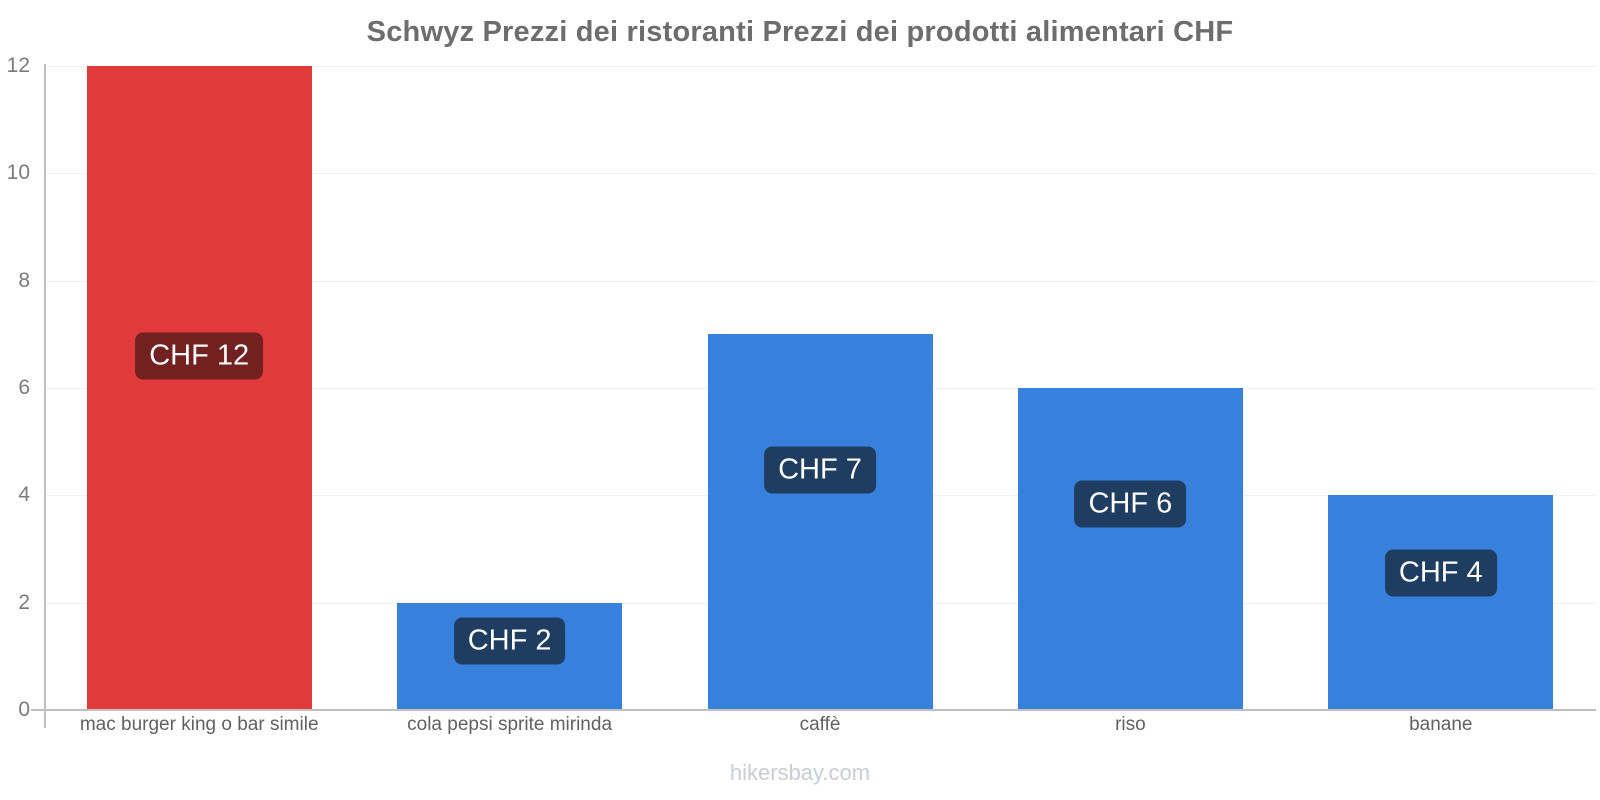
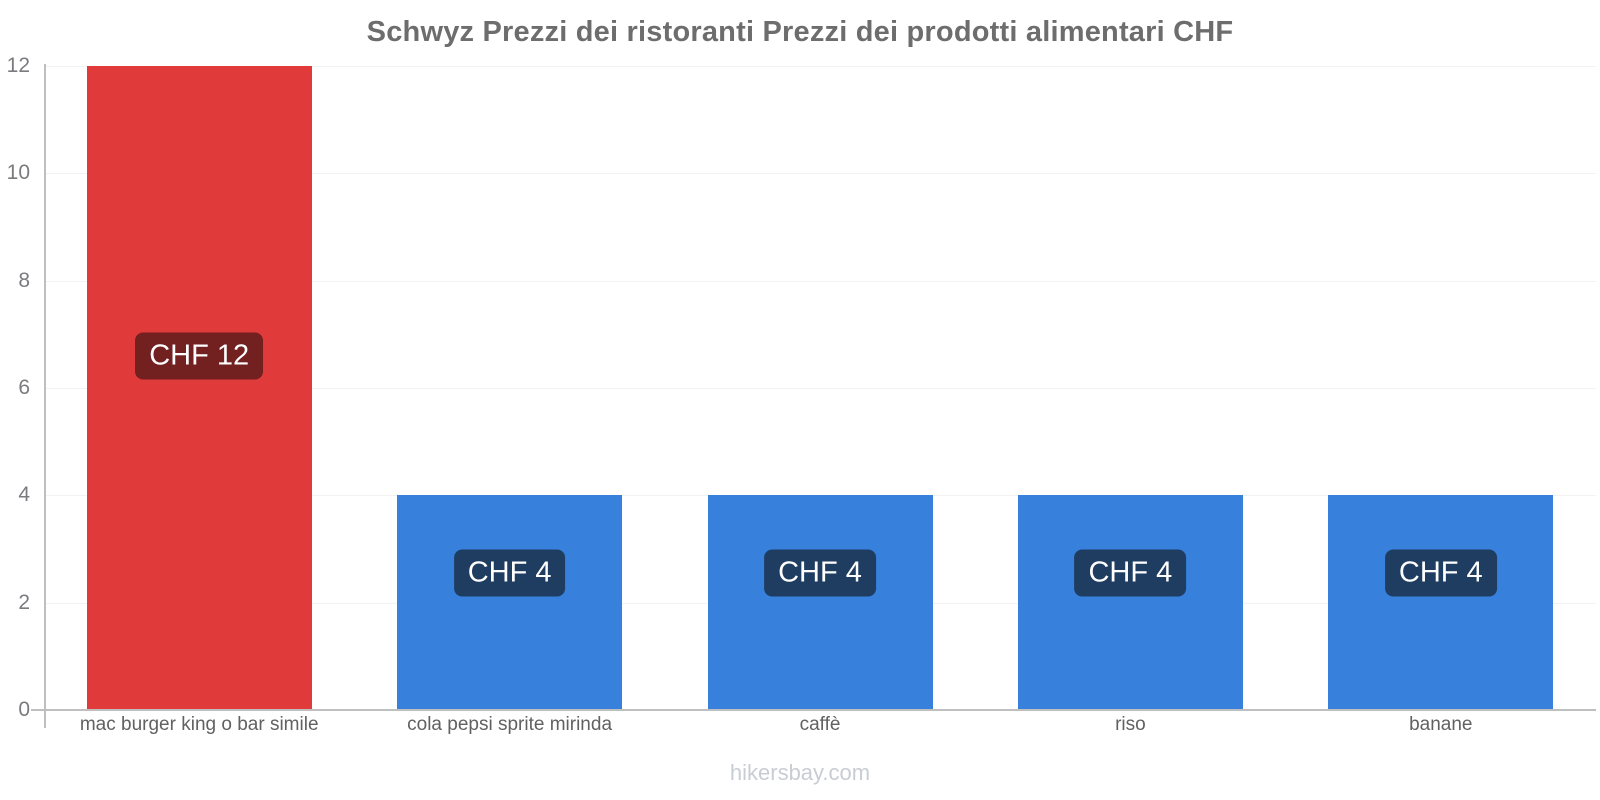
cola pepsi sprite mirinda: 2 -> 4
caffè: 7 -> 4
riso: 6 -> 4
